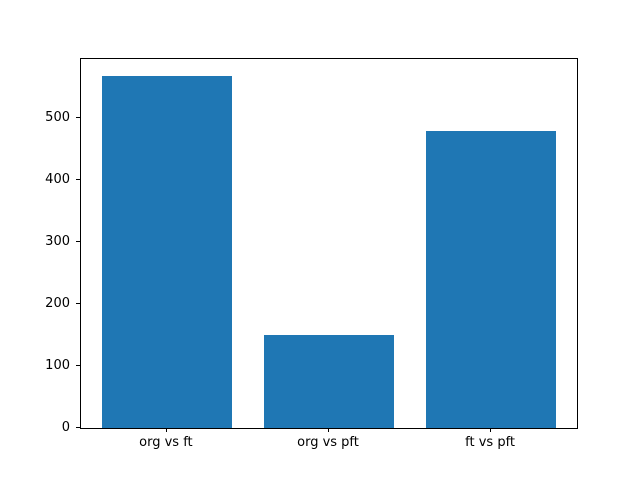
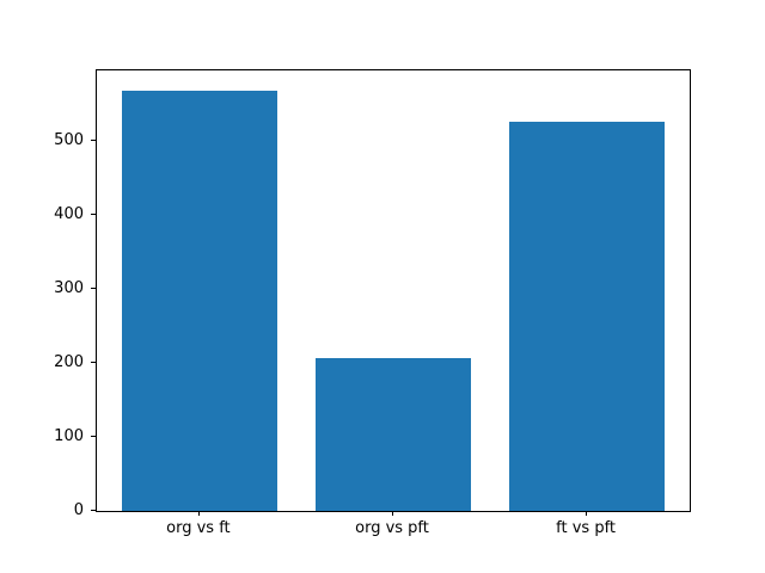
org vs pft: 150 -> 210
ft vs pft: 480 -> 530
